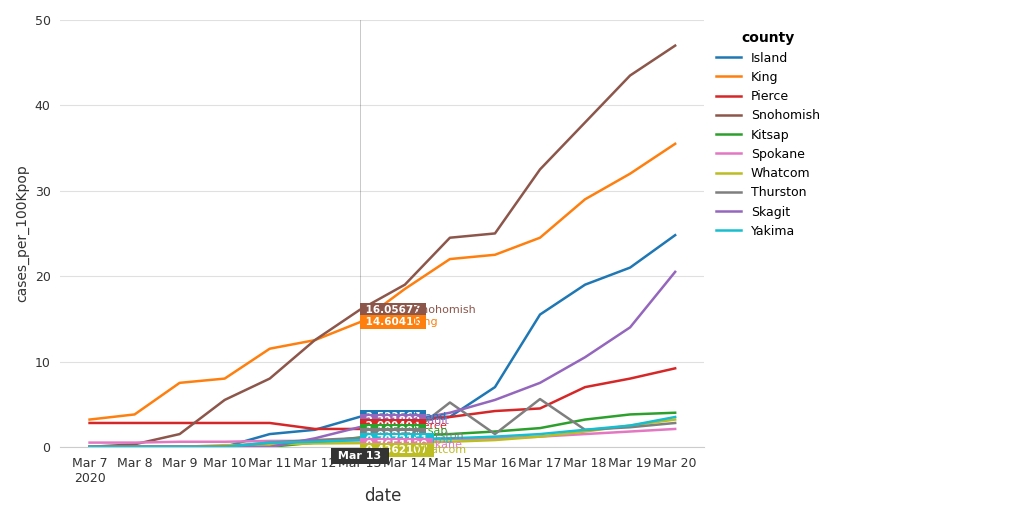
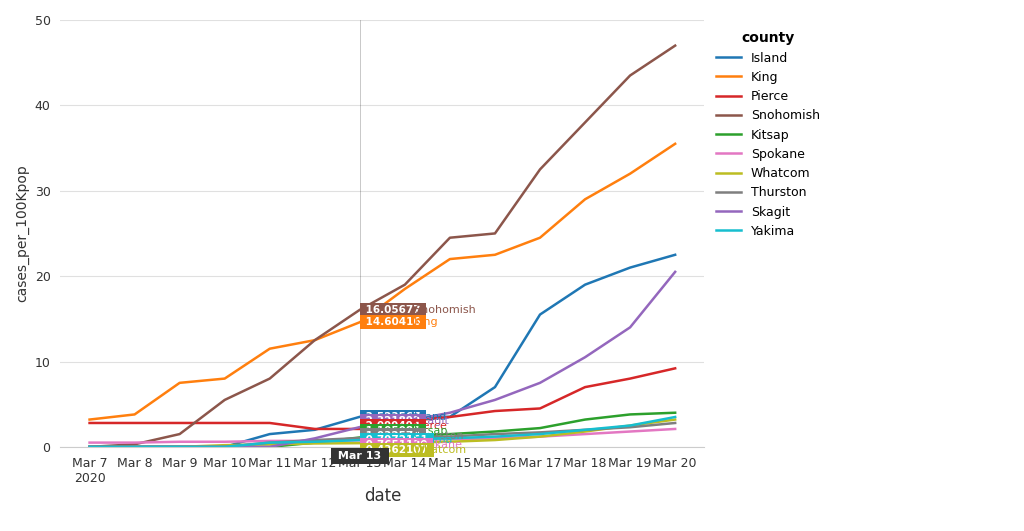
Thurston/Mar 15: 5.2 -> 1.2
Thurston/Mar 17: 5.6 -> 1.7
Island/Mar 20: 24.8 -> 22.5
